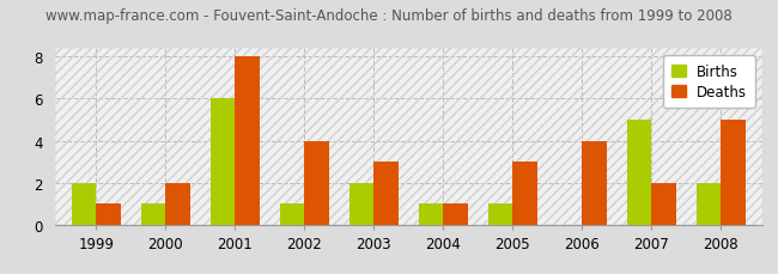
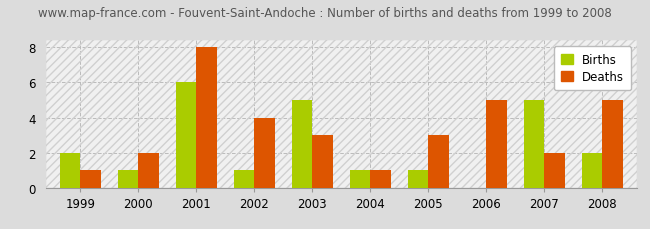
Births/2003: 2 -> 5
Deaths/2006: 4 -> 5
